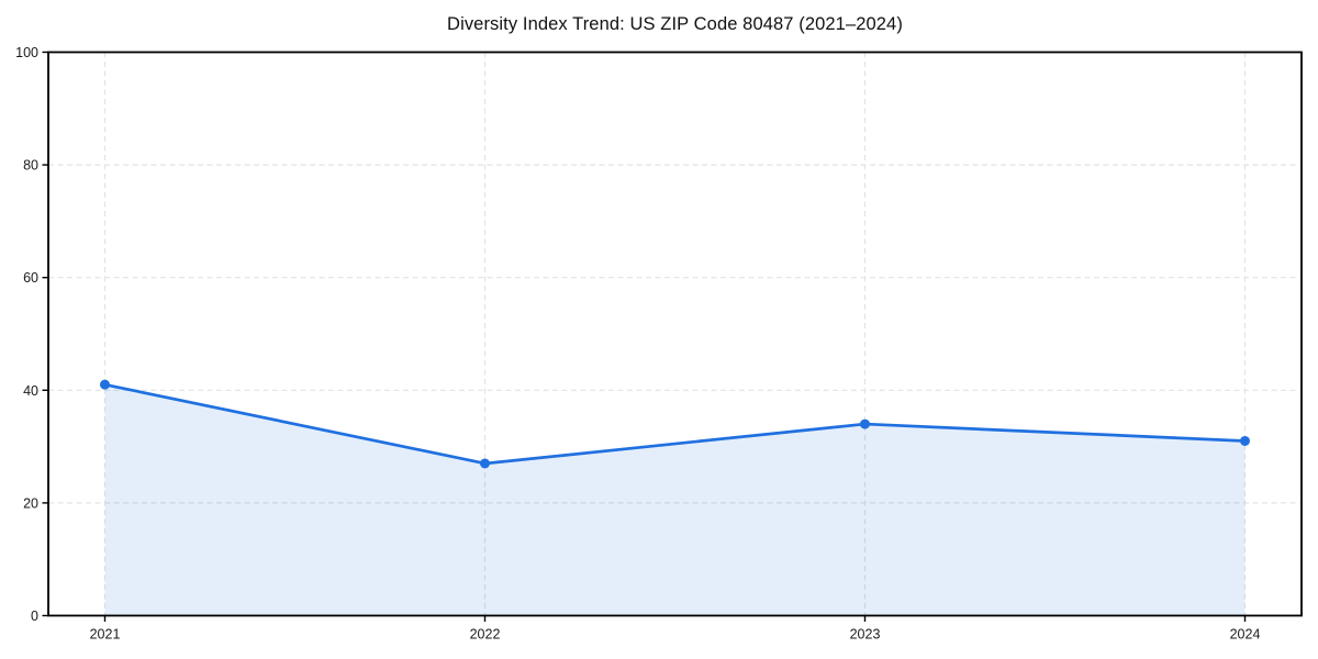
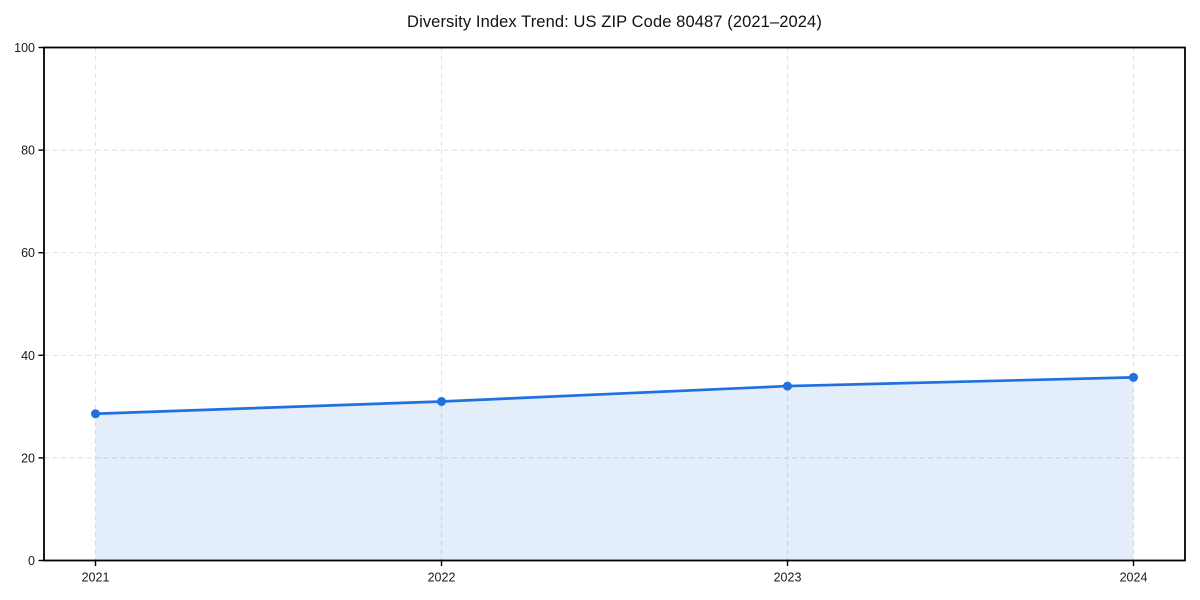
2021: 41 -> 29
2022: 27 -> 31
2024: 31 -> 36
